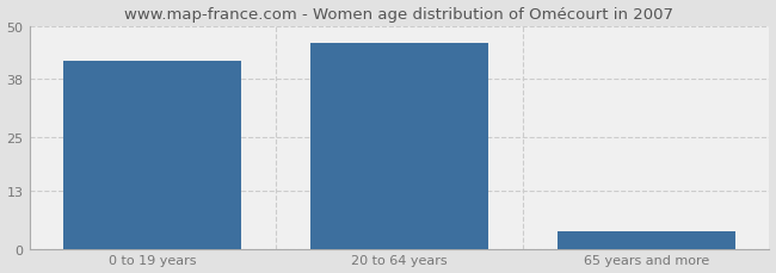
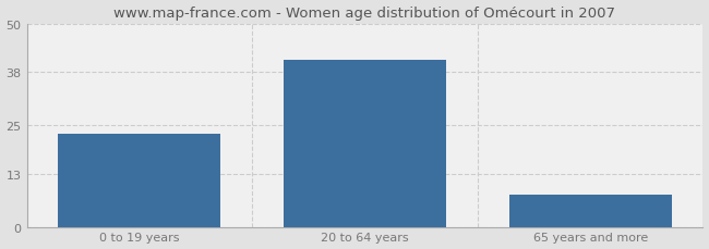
0 to 19 years: 42 -> 23
20 to 64 years: 46 -> 41
65 years and more: 4 -> 8
